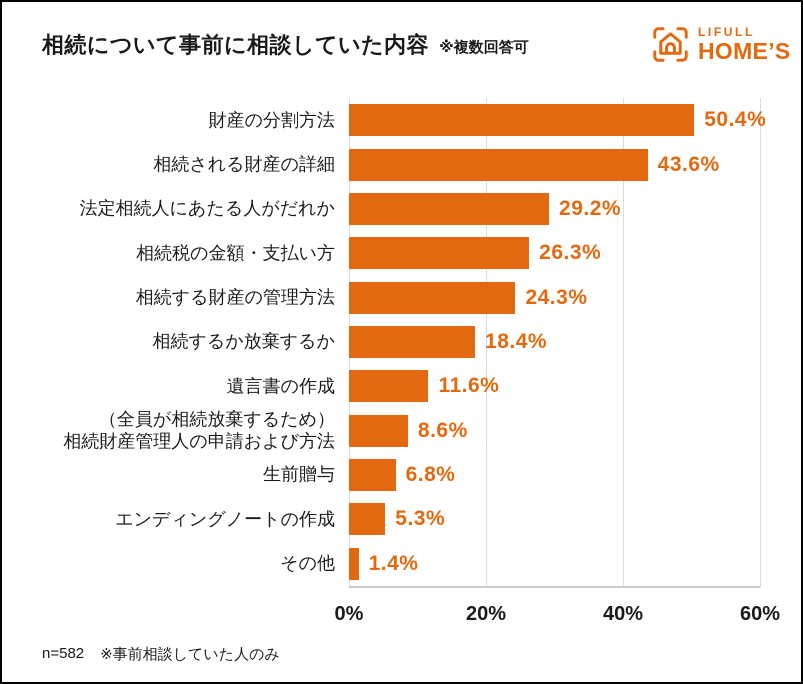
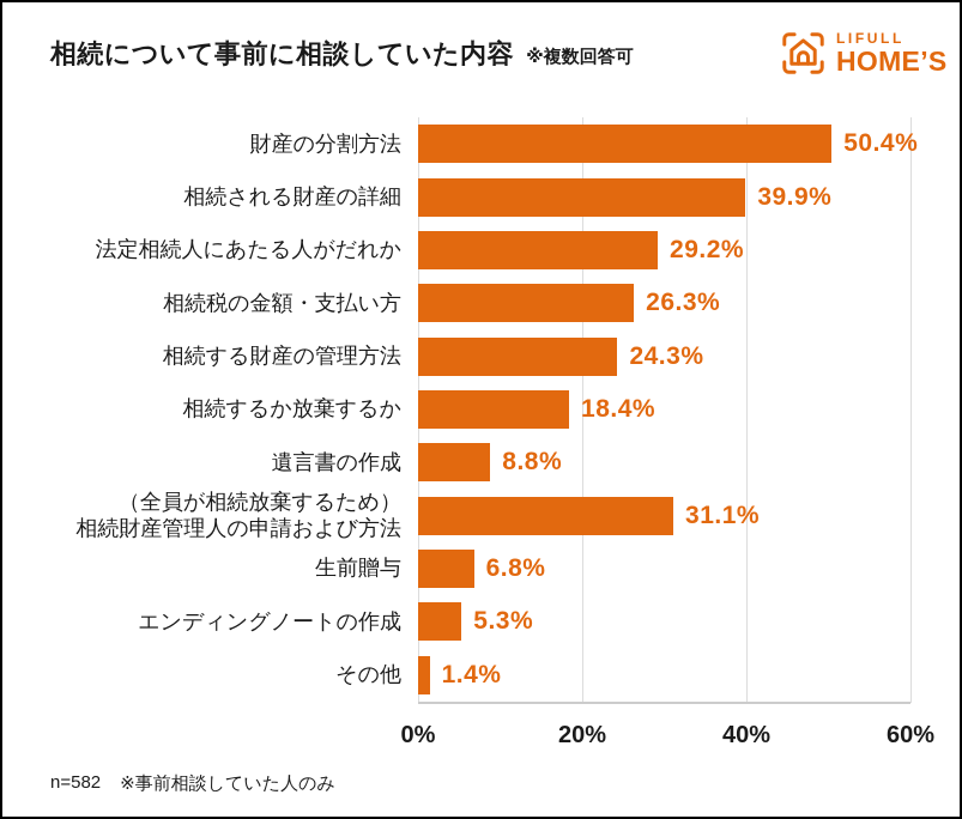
相続される財産の詳細: 43.6% -> 39.9%
遺言書の作成: 11.6% -> 8.8%
（全員が相続放棄するため） 相続財産管理人の申請および方法: 8.6% -> 31.1%
